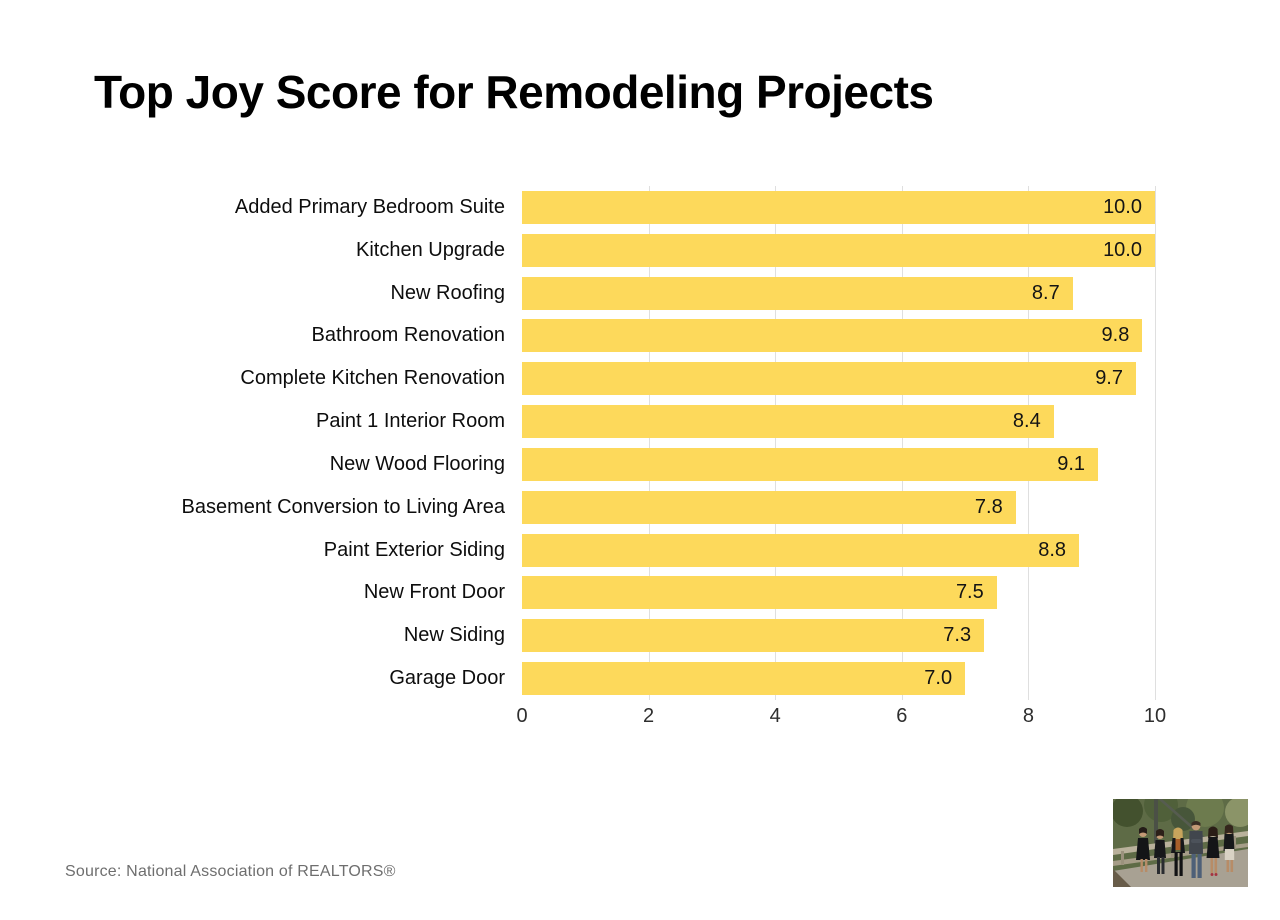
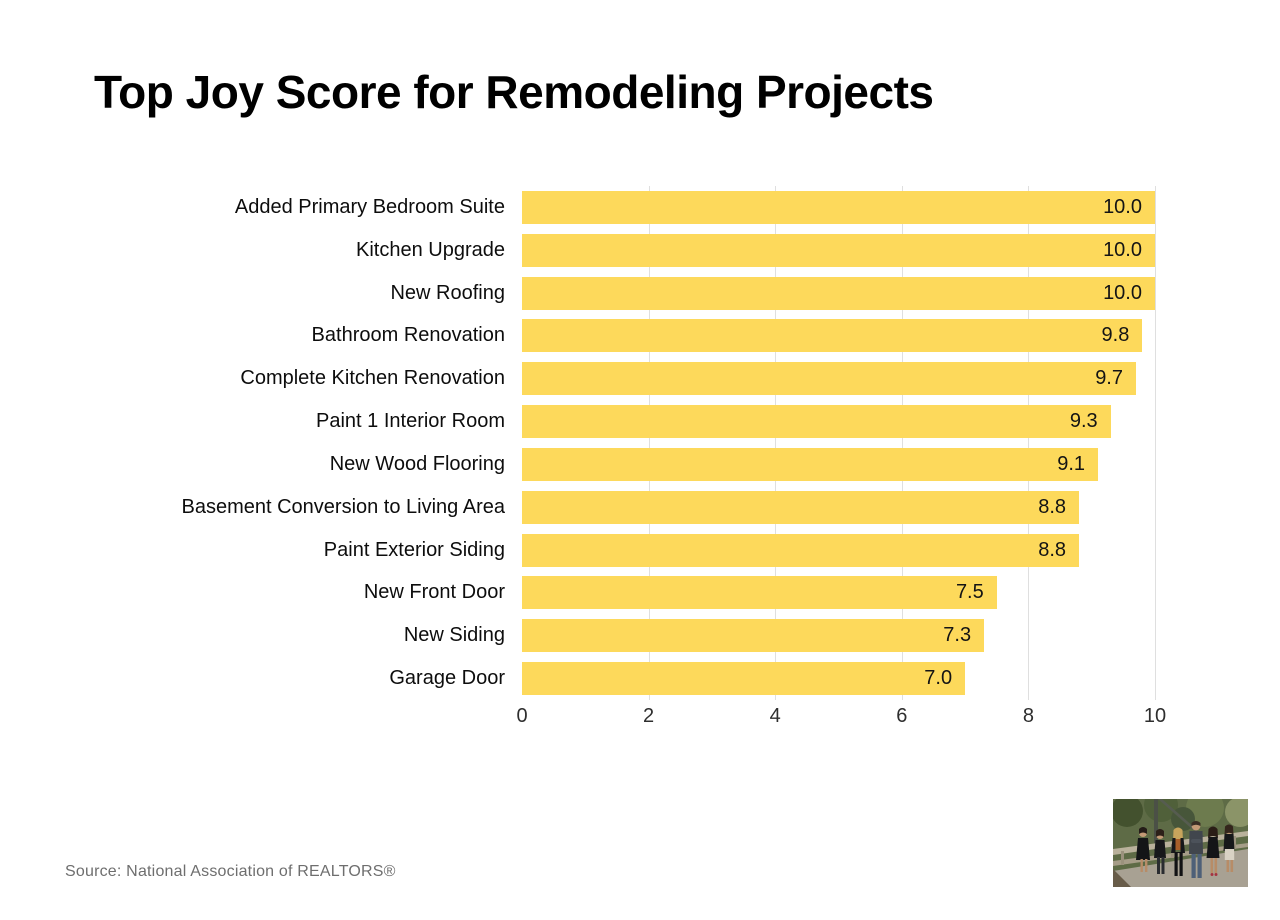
New Roofing: 8.7 -> 10.0
Paint 1 Interior Room: 8.4 -> 9.3
Basement Conversion to Living Area: 7.8 -> 8.8
